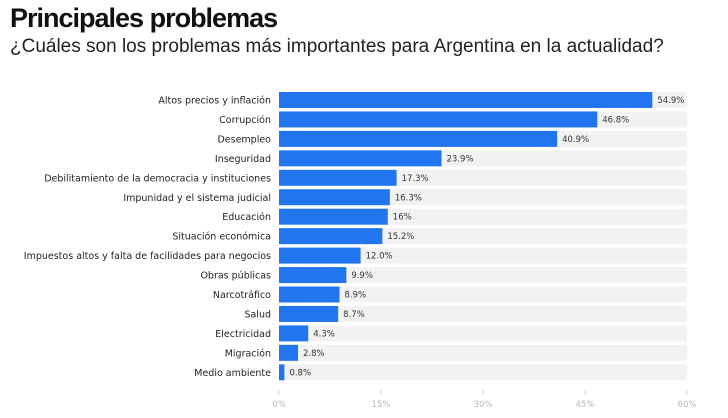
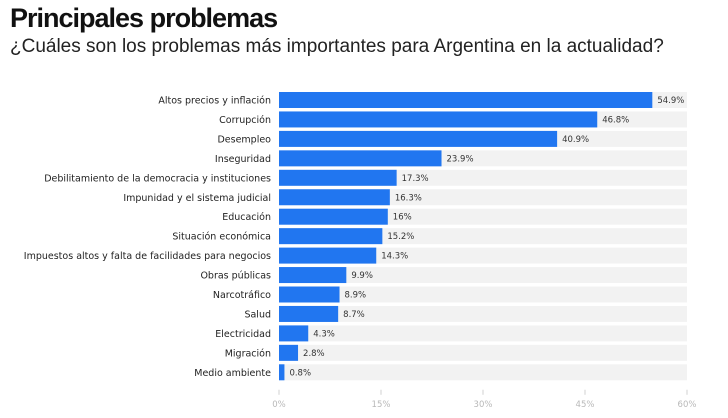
Impuestos altos y falta de facilidades para negocios: 12.0% -> 14.3%
